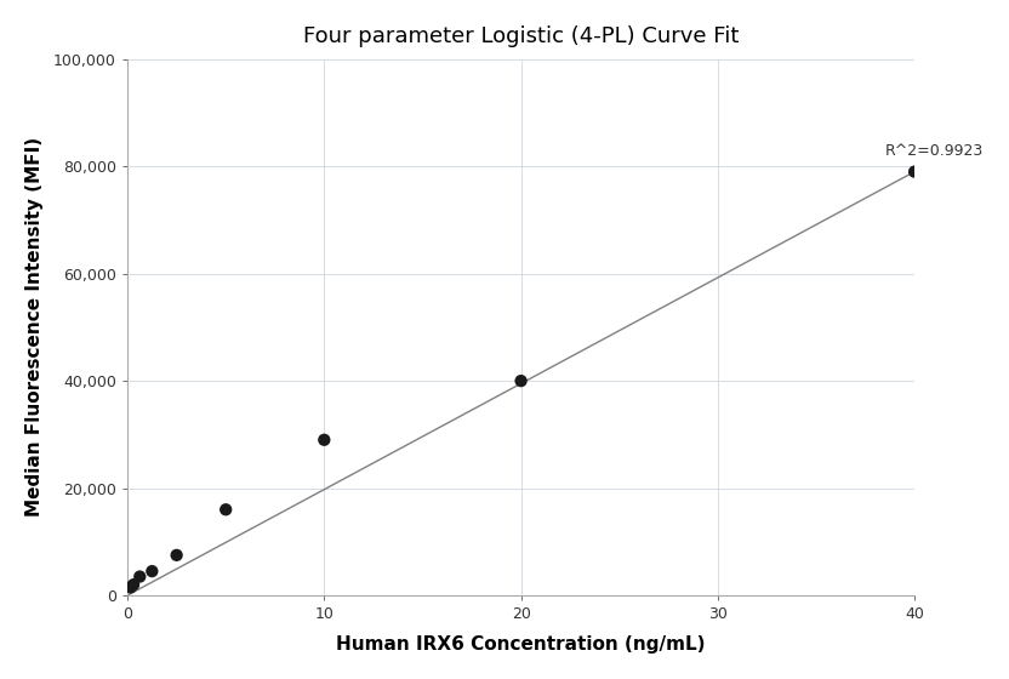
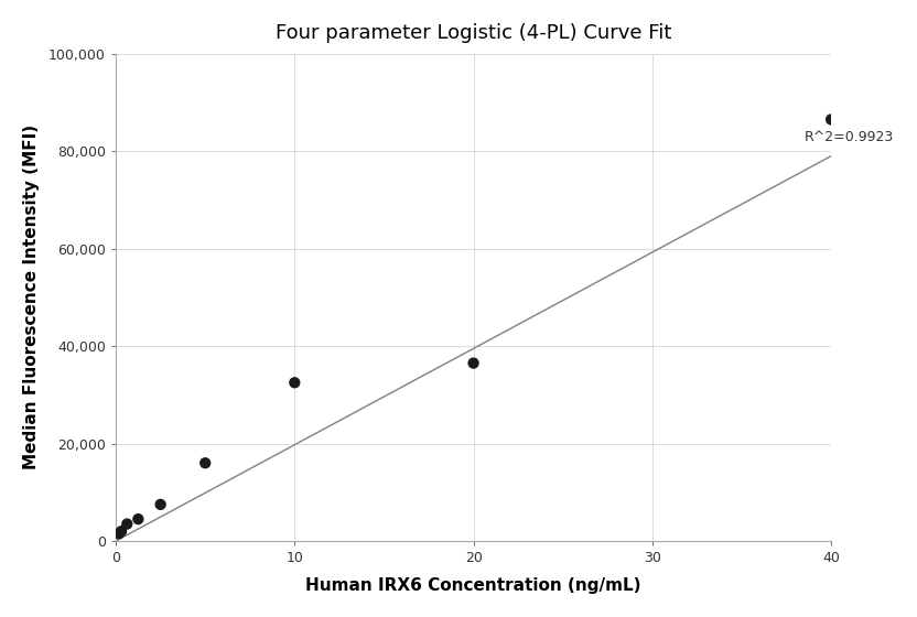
10: 29,000 -> 32,500
20: 40,000 -> 36,500
40: 79,000 -> 86,500
